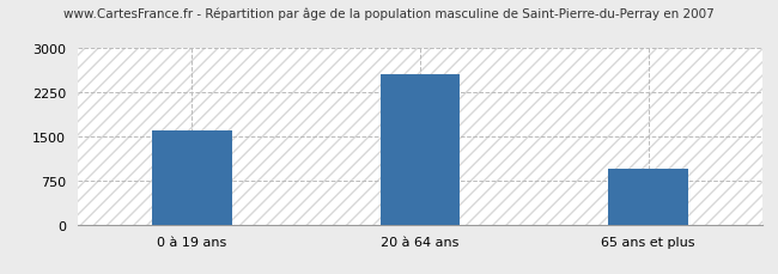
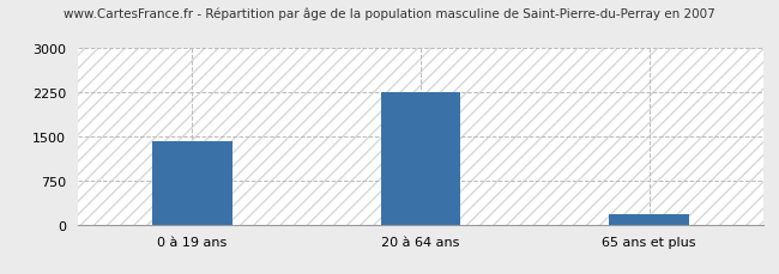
0 à 19 ans: 1600 -> 1420
20 à 64 ans: 2550 -> 2250
65 ans et plus: 950 -> 180
